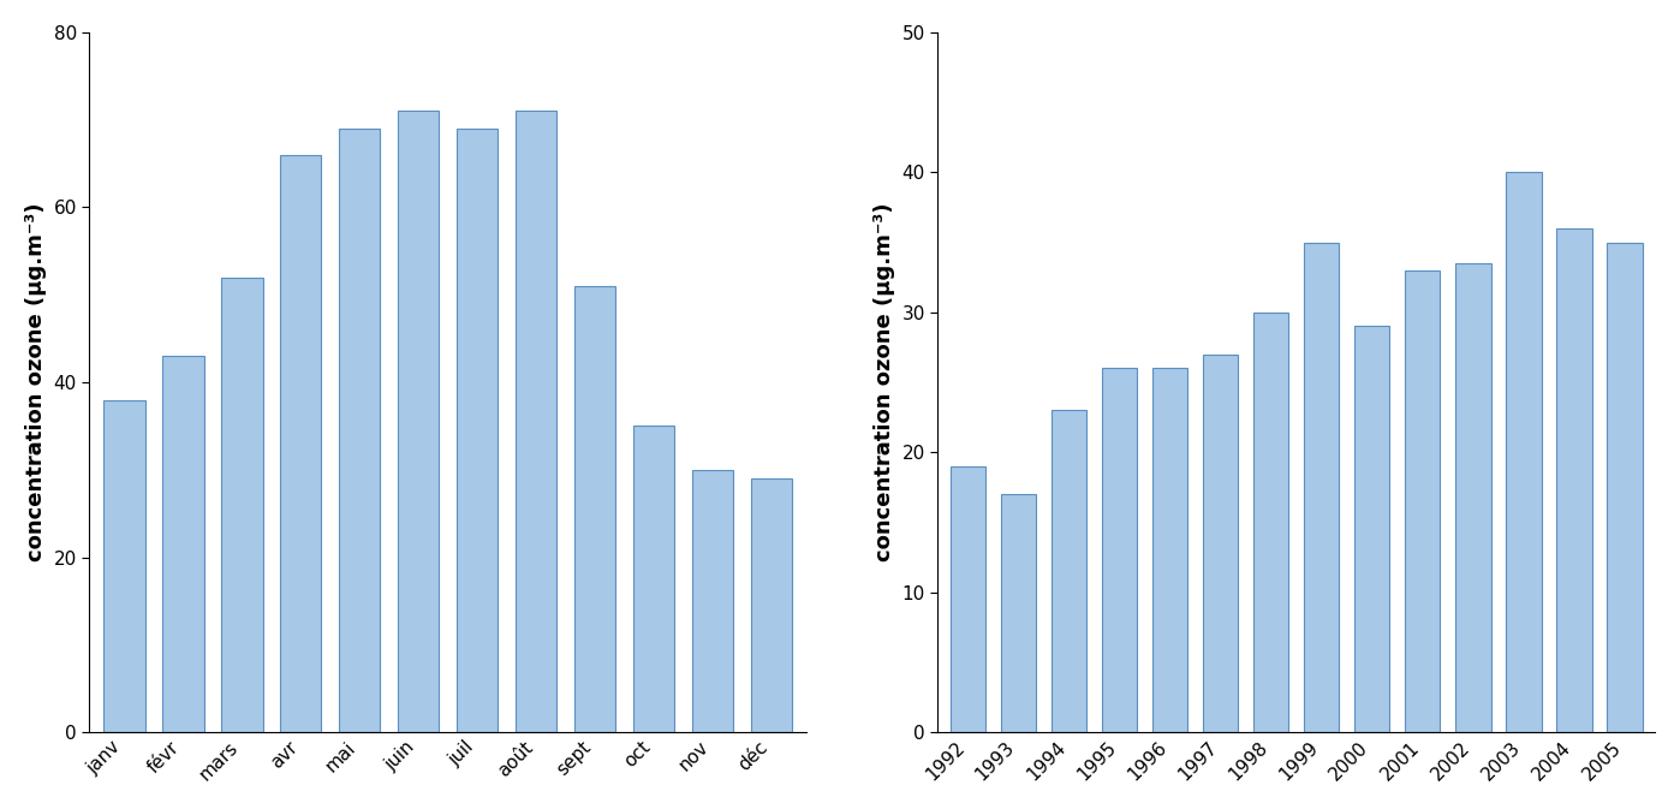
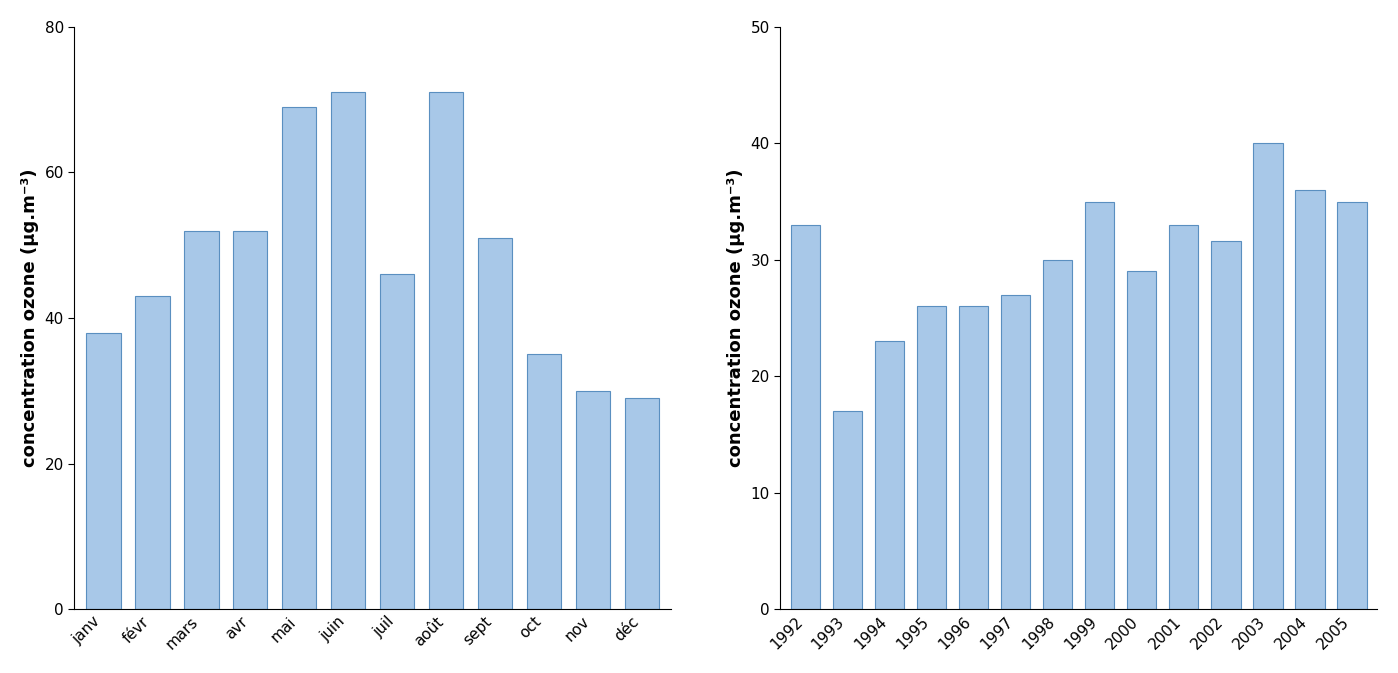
avr: 66 -> 52
juil: 69 -> 46
1992: 19.0 -> 33.0
2002: 33.5 -> 31.6
